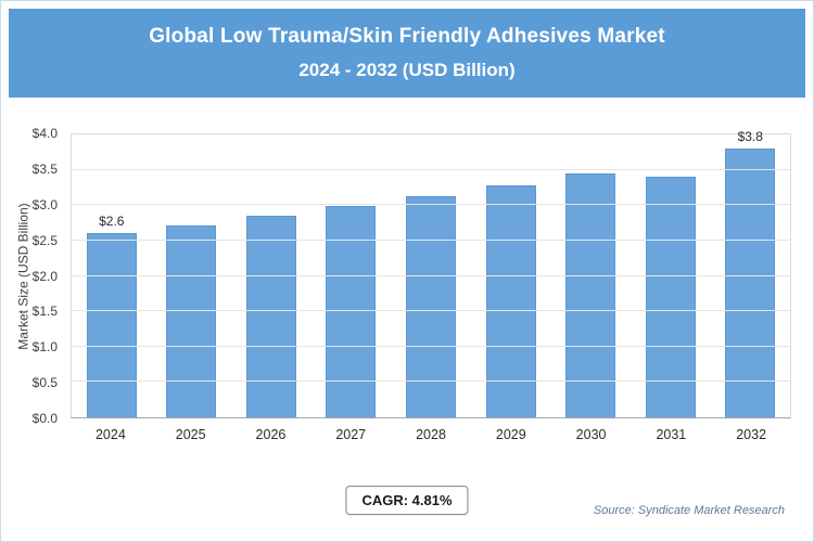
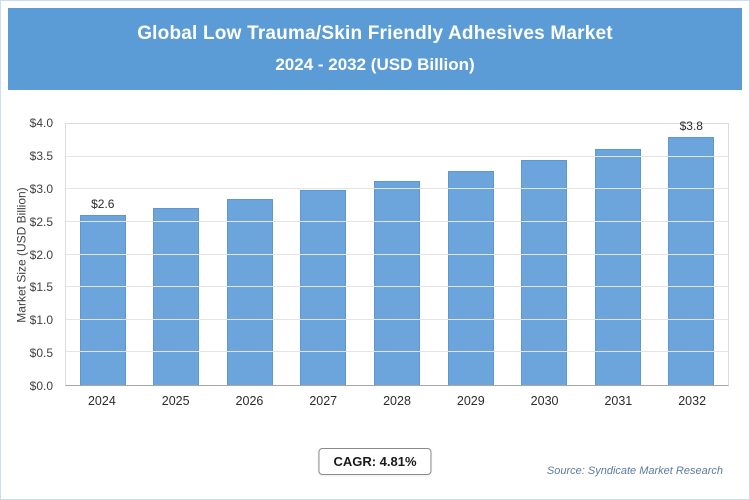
2031: $3.4 -> $3.6
